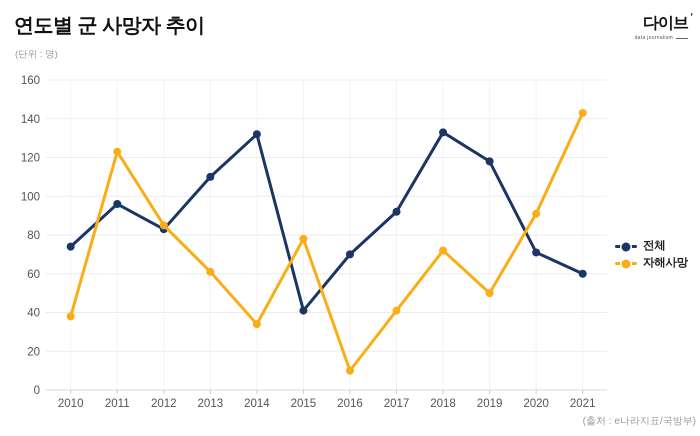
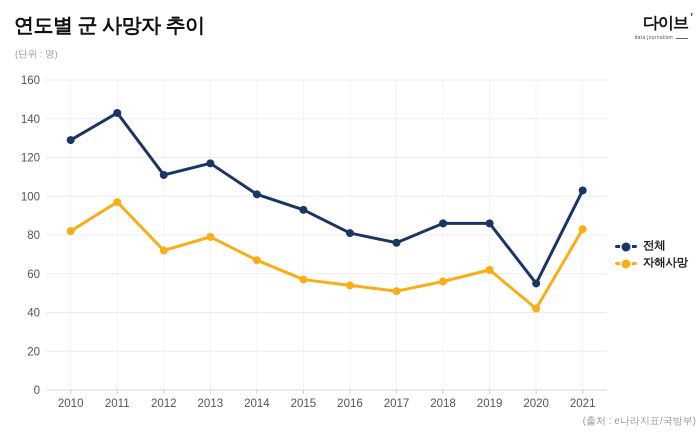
전체/2010: 74 -> 129
자해사망/2010: 38 -> 82
전체/2011: 96 -> 143
자해사망/2011: 123 -> 97
전체/2012: 83 -> 111
자해사망/2012: 85 -> 72
전체/2013: 110 -> 117
자해사망/2013: 61 -> 79
전체/2014: 132 -> 101
자해사망/2014: 34 -> 67
전체/2015: 41 -> 93
자해사망/2015: 78 -> 57
전체/2016: 70 -> 81
자해사망/2016: 10 -> 54
전체/2017: 92 -> 76
자해사망/2017: 41 -> 51
전체/2018: 133 -> 86
자해사망/2018: 72 -> 56
전체/2019: 118 -> 86
자해사망/2019: 50 -> 62
전체/2020: 71 -> 55
자해사망/2020: 91 -> 42
전체/2021: 60 -> 103
자해사망/2021: 143 -> 83
